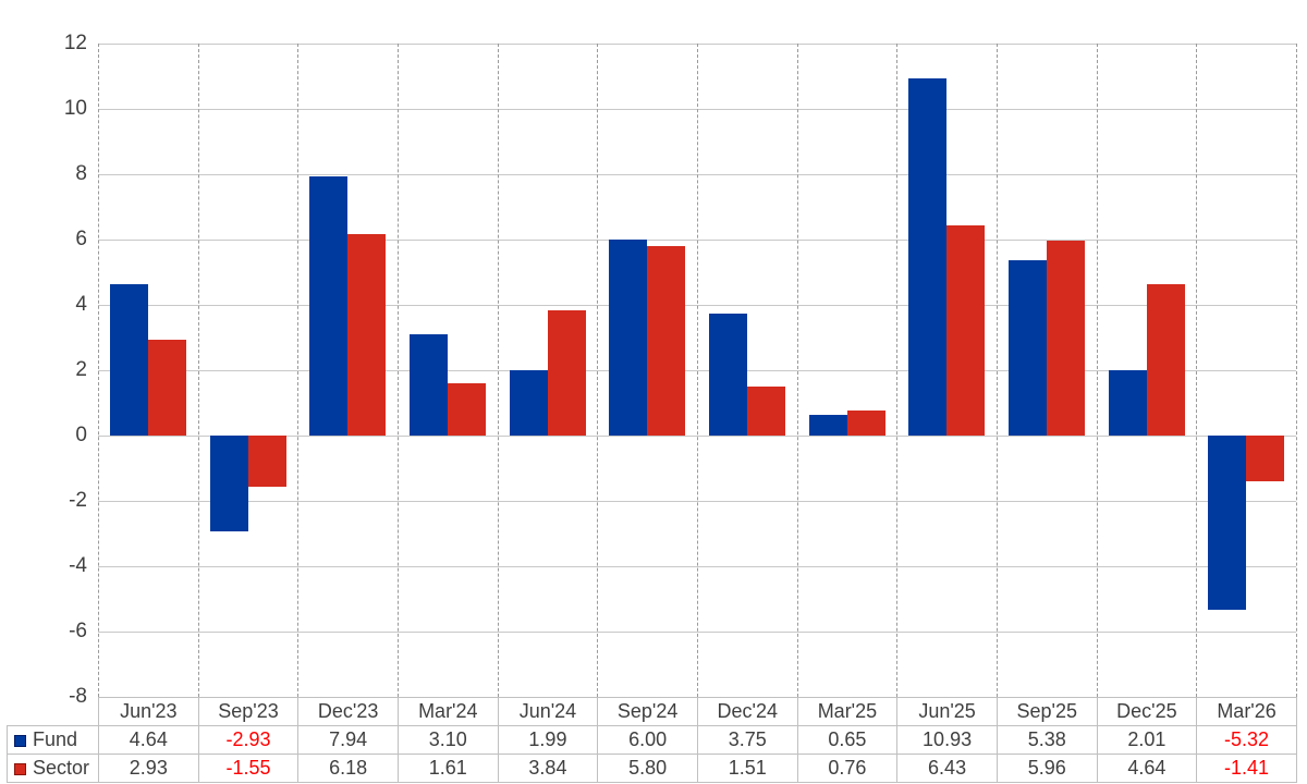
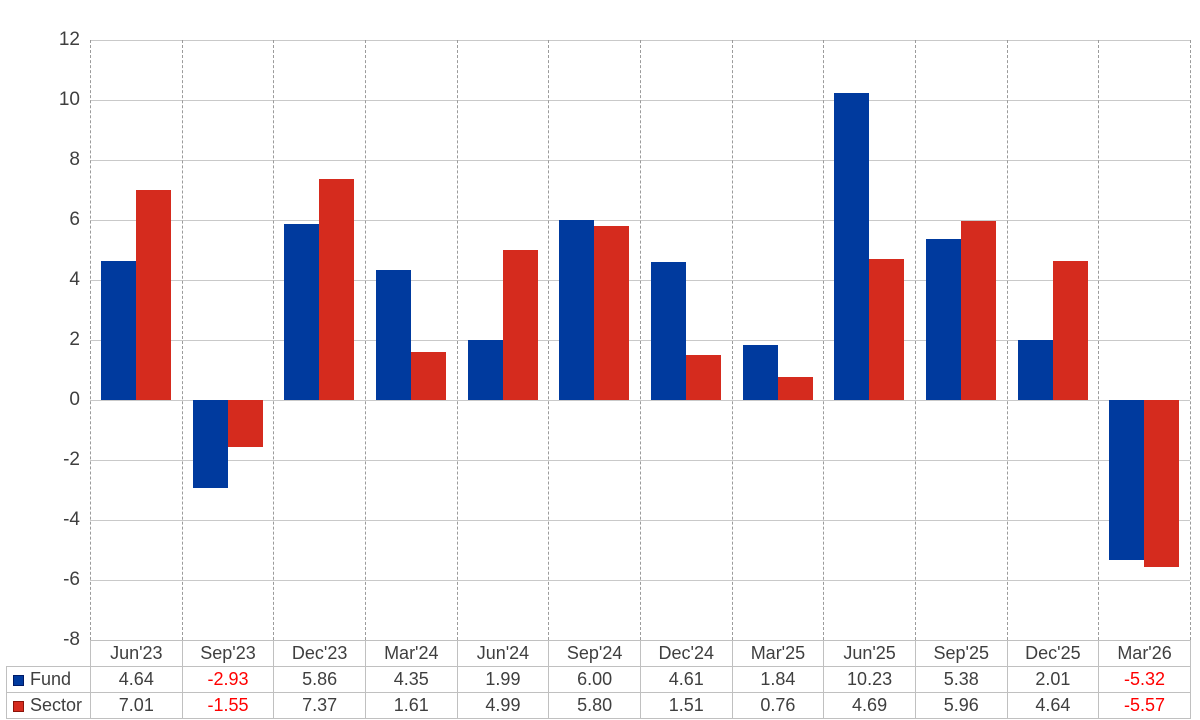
Sector/Jun'23: 2.93 -> 7.01
Fund/Dec'23: 7.94 -> 5.86
Sector/Dec'23: 6.18 -> 7.37
Fund/Mar'24: 3.10 -> 4.35
Sector/Jun'24: 3.84 -> 4.99
Fund/Dec'24: 3.75 -> 4.61
Fund/Mar'25: 0.65 -> 1.84
Fund/Jun'25: 10.93 -> 10.23
Sector/Jun'25: 6.43 -> 4.69
Sector/Mar'26: -1.41 -> -5.57
